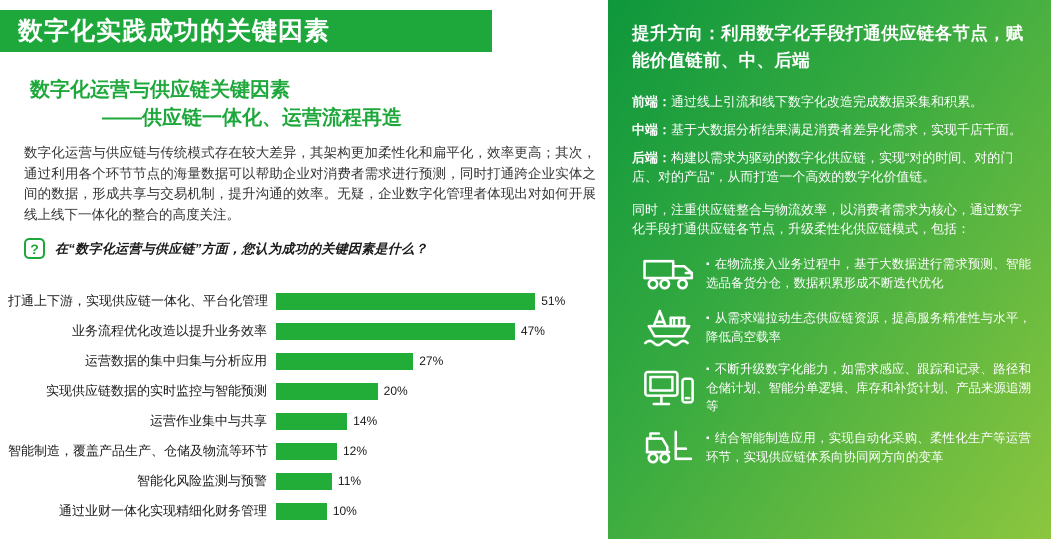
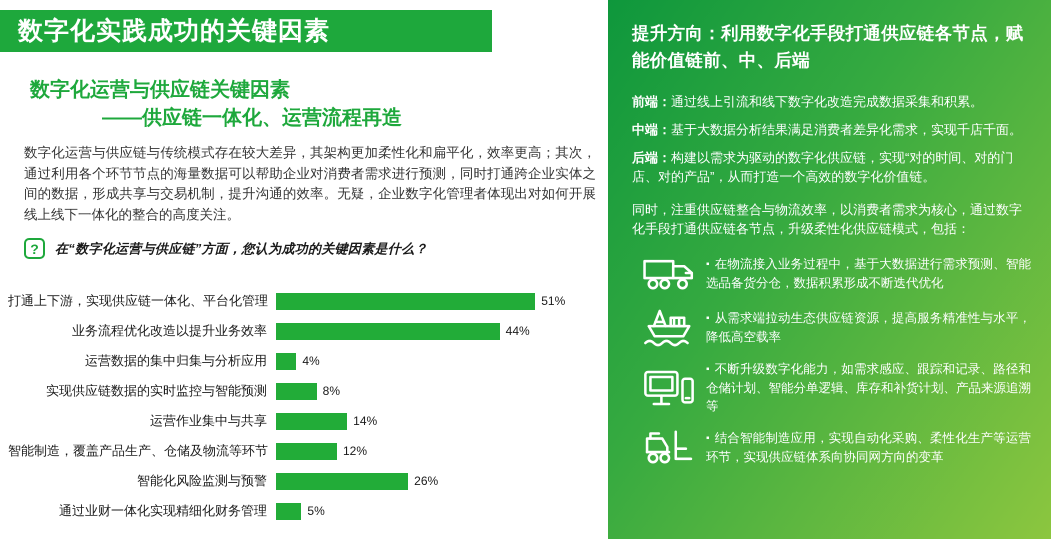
业务流程优化改造以提升业务效率: 47% -> 44%
运营数据的集中归集与分析应用: 27% -> 4%
实现供应链数据的实时监控与智能预测: 20% -> 8%
智能化风险监测与预警: 11% -> 26%
通过业财一体化实现精细化财务管理: 10% -> 5%
